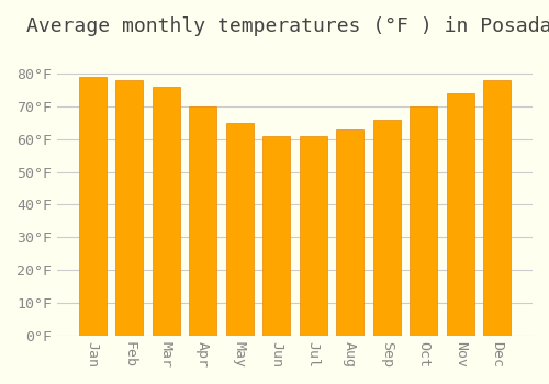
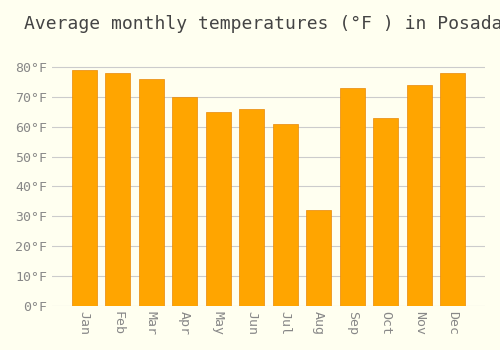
Jun: 61°F -> 66°F
Aug: 63°F -> 32°F
Sep: 66°F -> 73°F
Oct: 70°F -> 63°F
